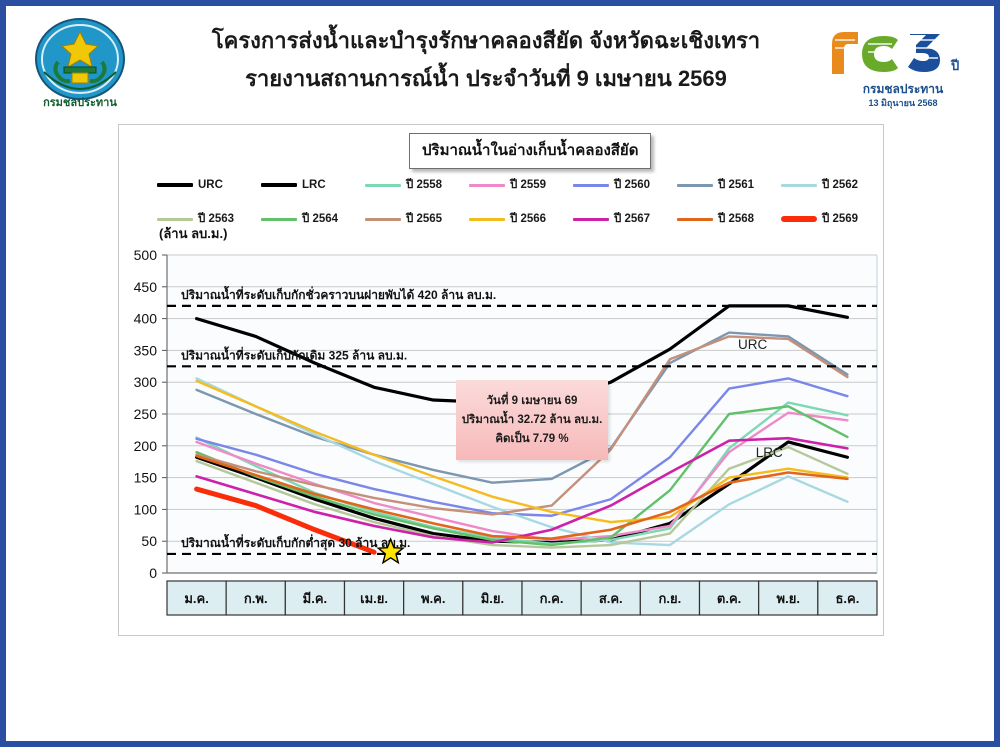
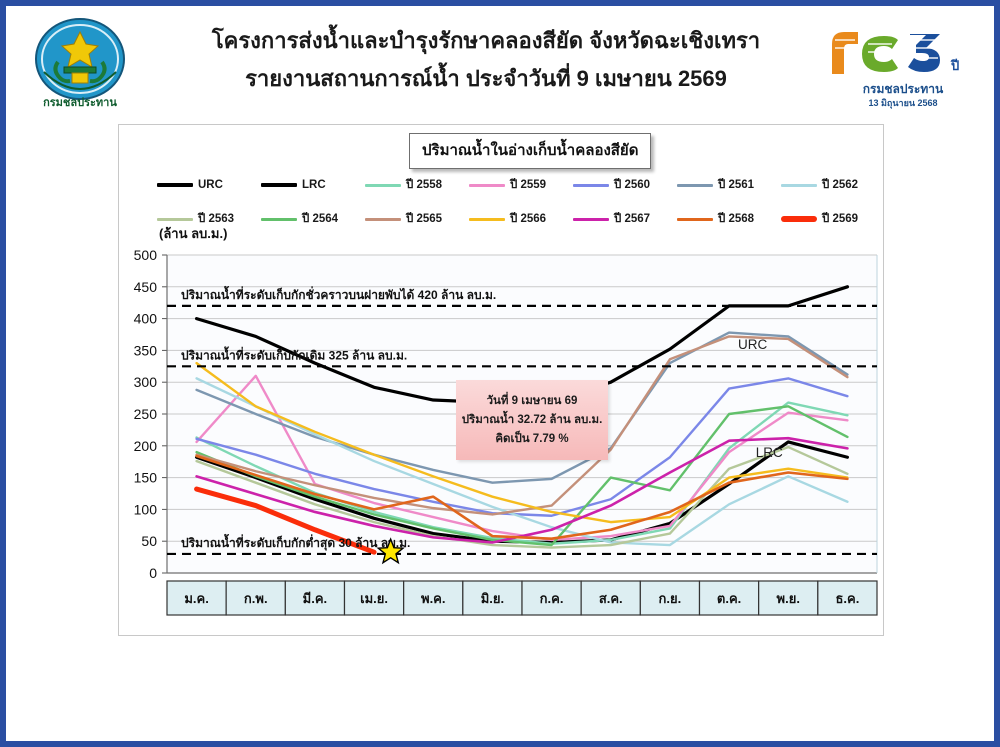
ปี 2566/ม.ค.: 300 -> 330
ปี 2559/ก.พ.: 170 -> 310
ปี 2568/พ.ค.: 80 -> 120
ปี 2564/ส.ค.: 60 -> 150
URC/ธ.ค.: 400 -> 450
